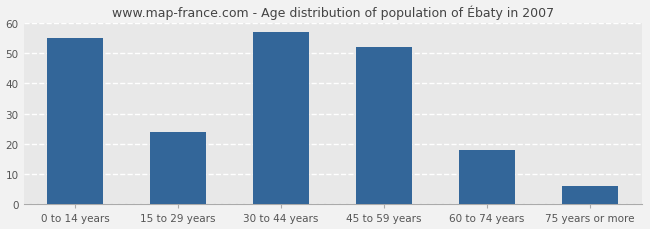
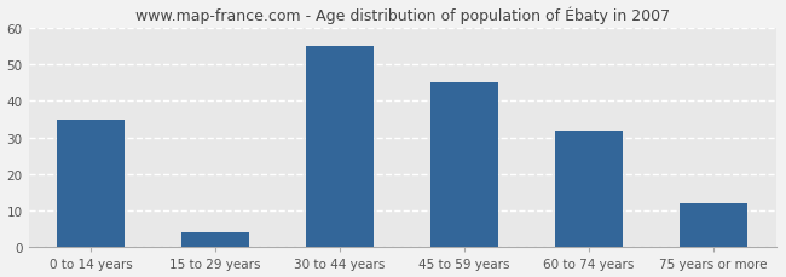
0 to 14 years: 55 -> 35
15 to 29 years: 24 -> 4
30 to 44 years: 57 -> 55
45 to 59 years: 52 -> 45
60 to 74 years: 18 -> 32
75 years or more: 6 -> 12
